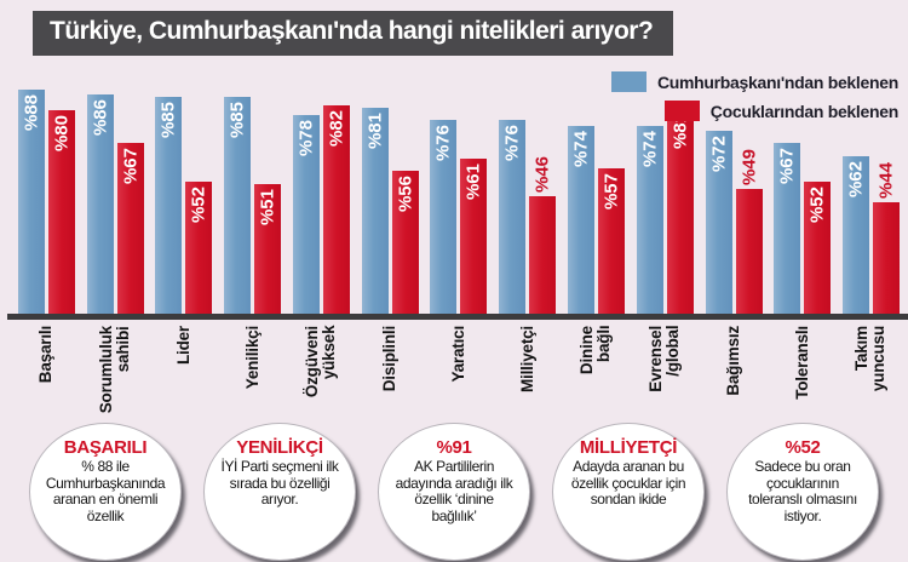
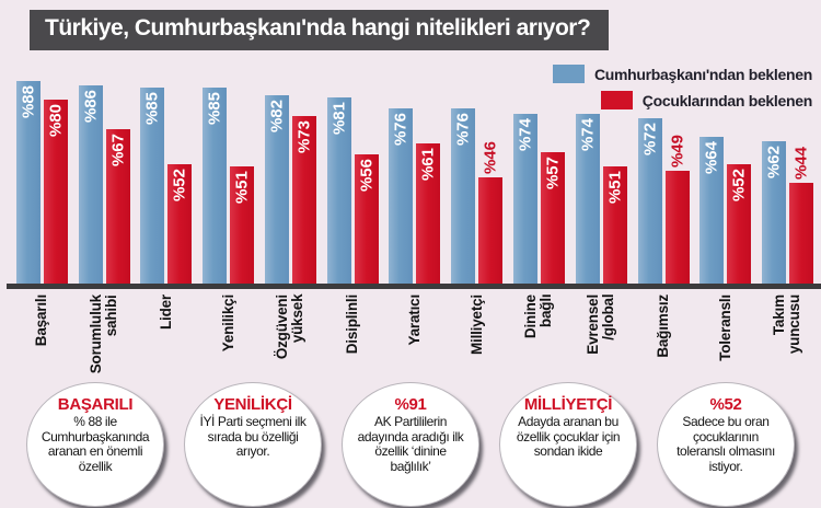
Cumhurbaşkanı'ndan beklenen/Özgüveni yüksek: 78 -> 82
Çocuklarından beklenen/Özgüveni yüksek: 82 -> 73
Çocuklarından beklenen/Evrensel /global: 81 -> 51
Cumhurbaşkanı'ndan beklenen/Toleranslı: 67 -> 64
